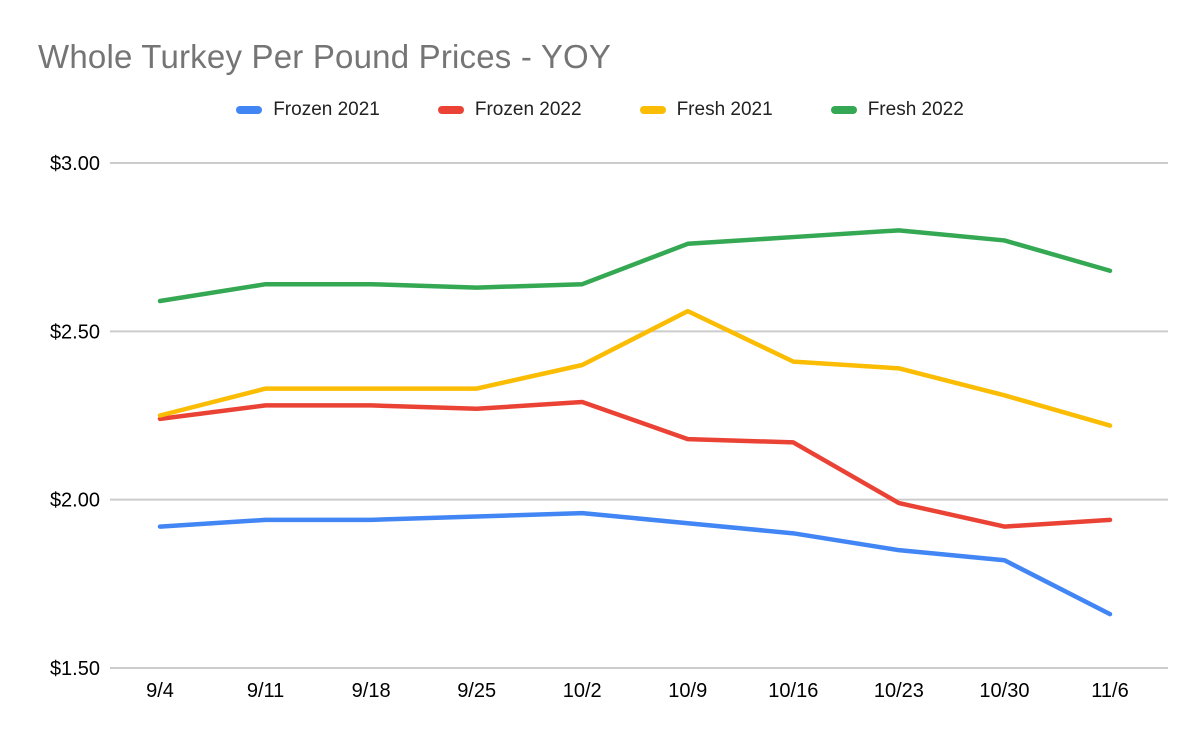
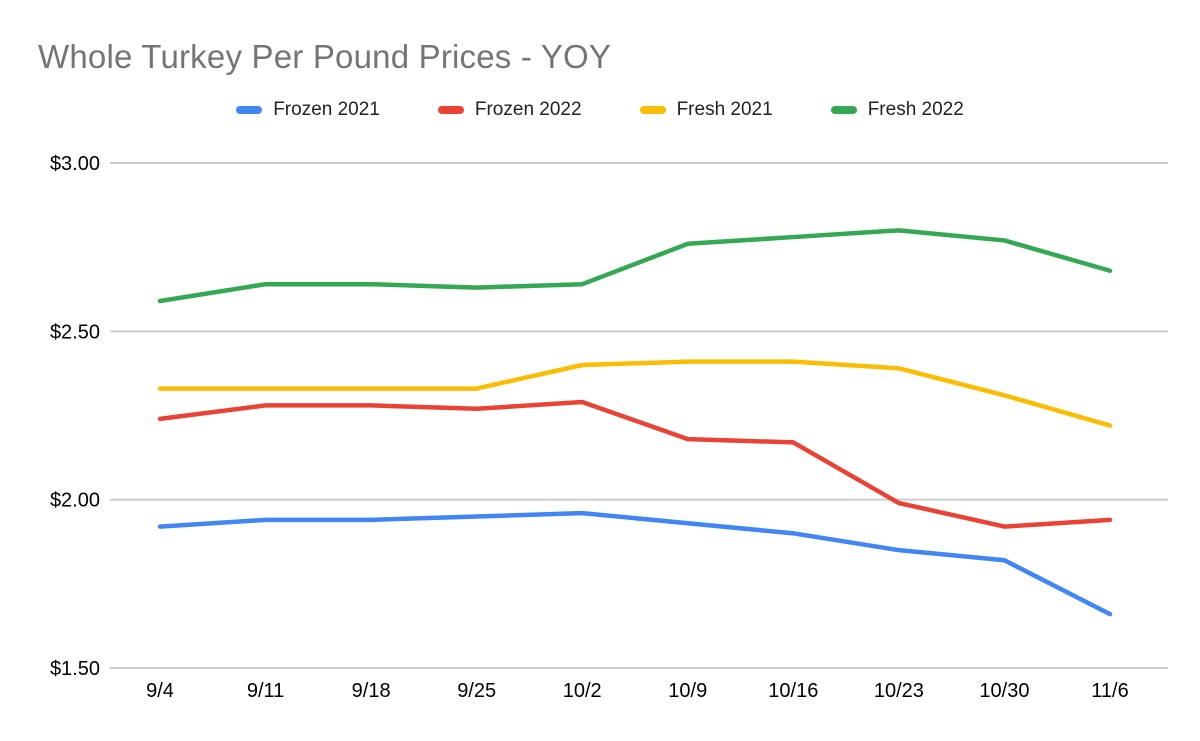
Fresh 2021/9/4: $2.25 -> $2.33
Fresh 2021/10/9: $2.56 -> $2.41
